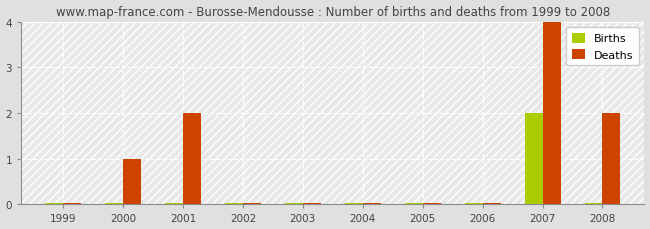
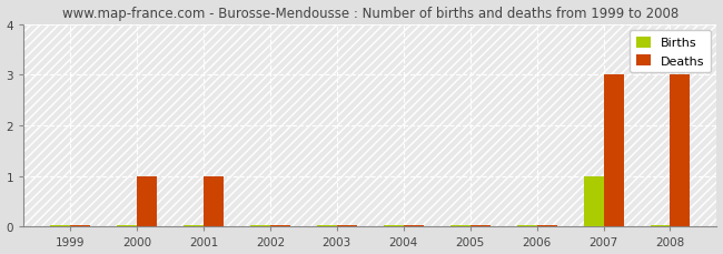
Deaths/2001: 2 -> 1
Births/2007: 2 -> 1
Deaths/2007: 4 -> 3
Deaths/2008: 2 -> 3
